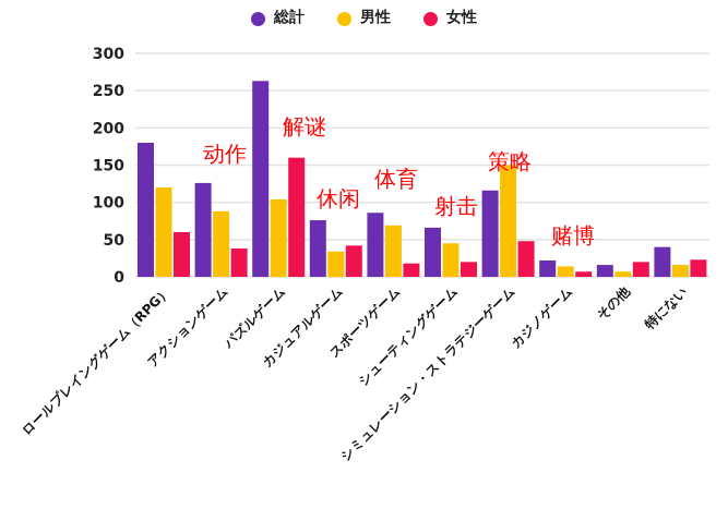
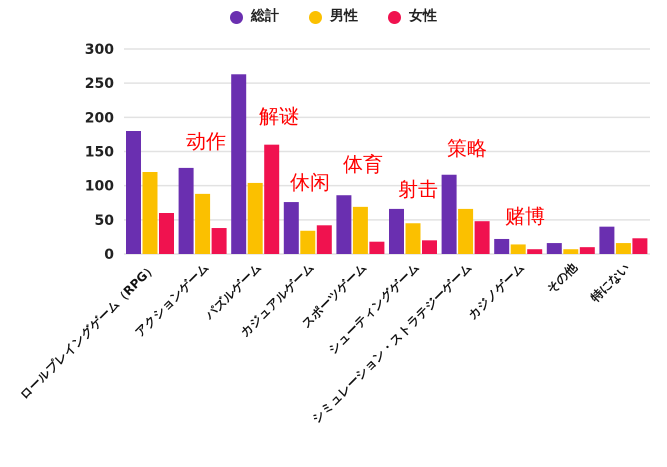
男性/シミュレーション・ストラテジーゲーム: 150 -> 70
女性/その他: 20 -> 10
